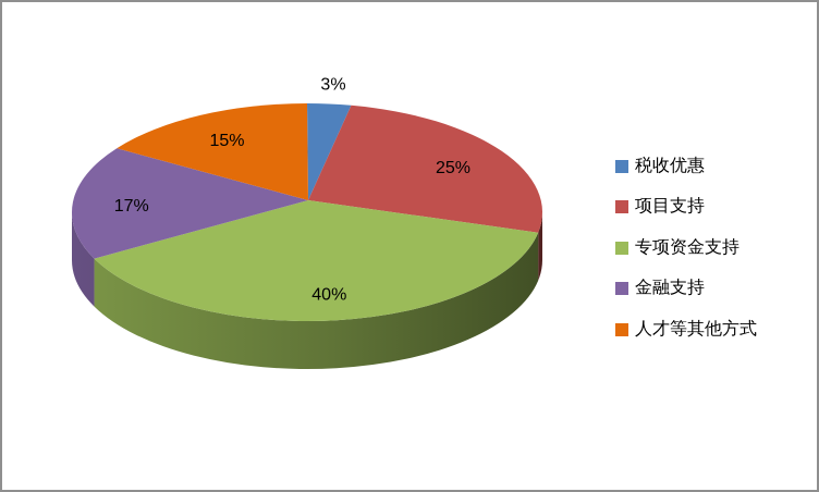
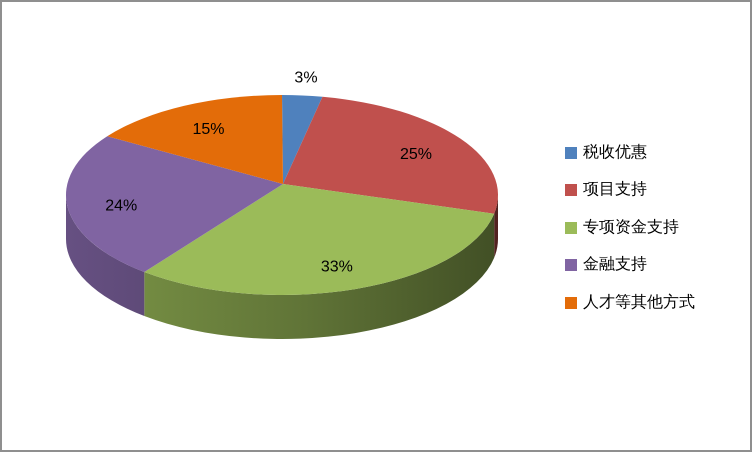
专项资金支持: 40% -> 33%
金融支持: 17% -> 24%
